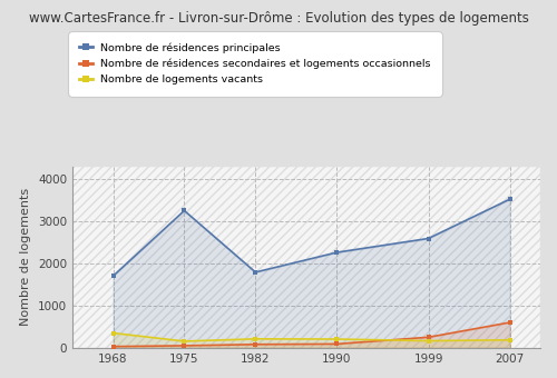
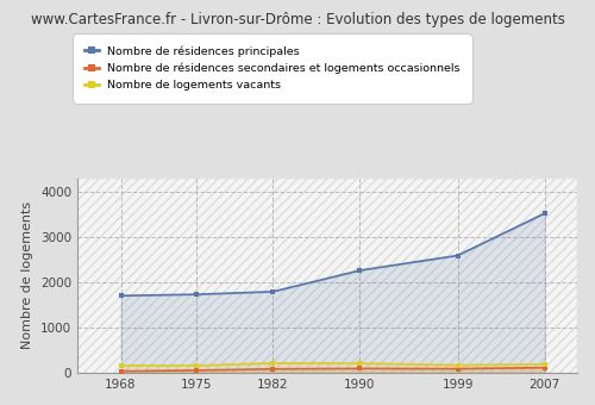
Nombre de logements vacants/1968: 350 -> 160
Nombre de résidences principales/1975: 3250 -> 1730
Nombre de résidences secondaires et logements occasionnels/1999: 250 -> 80
Nombre de résidences secondaires et logements occasionnels/2007: 600 -> 110
